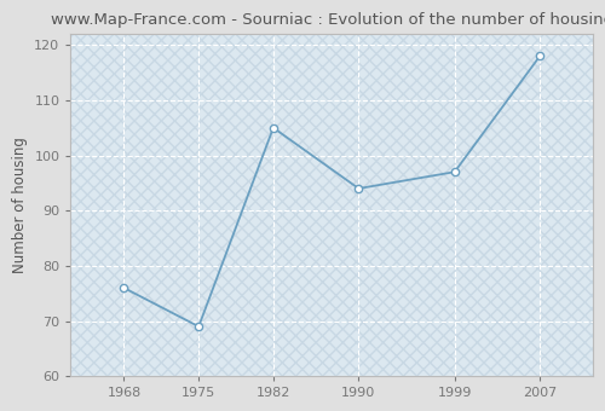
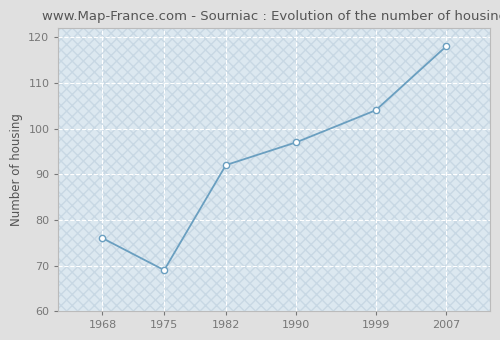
1982: 105 -> 92
1990: 94 -> 97
1999: 97 -> 104
